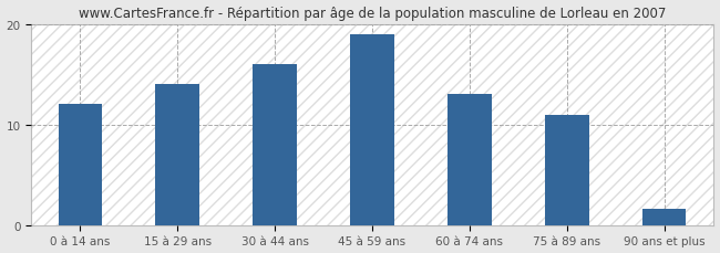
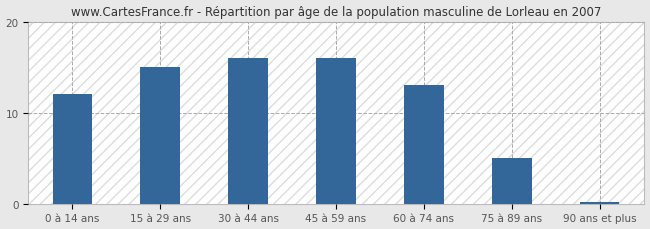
15 à 29 ans: 14.0 -> 15.0
45 à 59 ans: 19.0 -> 16.0
75 à 89 ans: 11.0 -> 5.0
90 ans et plus: 1.6 -> 0.2
